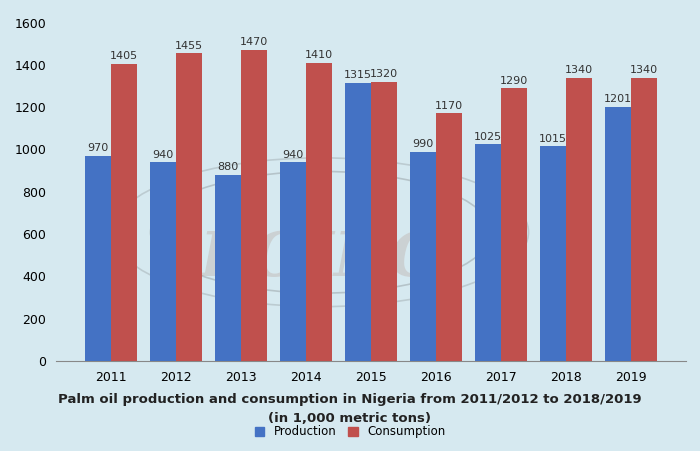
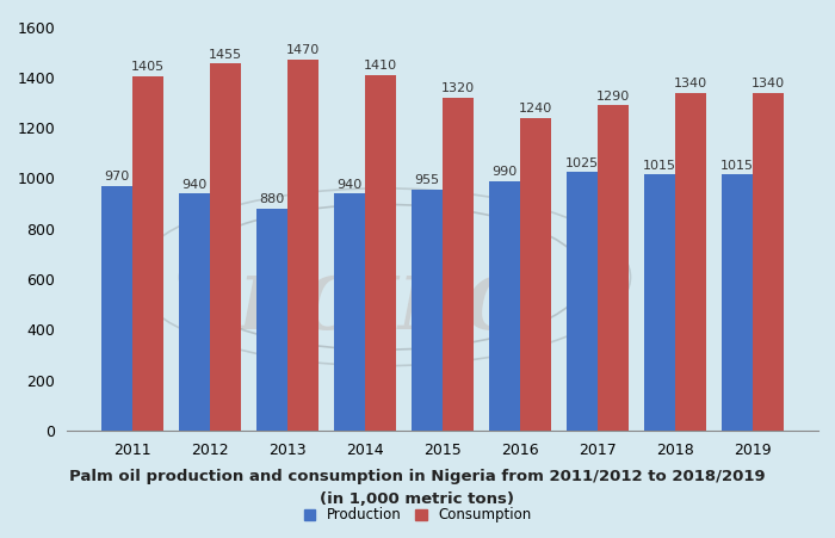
Production/2015: 1315 -> 955
Consumption/2016: 1170 -> 1240
Production/2019: 1201 -> 1015
